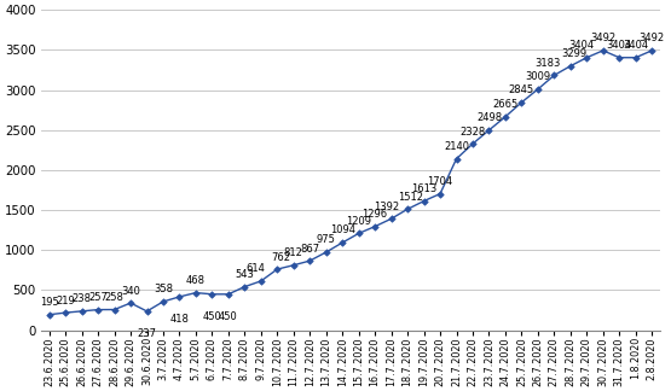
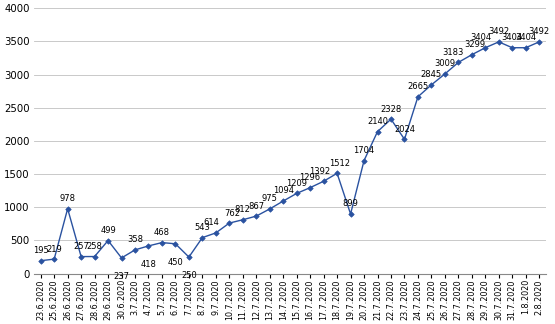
26.6.2020: 238 -> 978
29.6.2020: 340 -> 499
7.7.2020: 450 -> 250
19.7.2020: 1613 -> 899
23.7.2020: 2498 -> 2024
